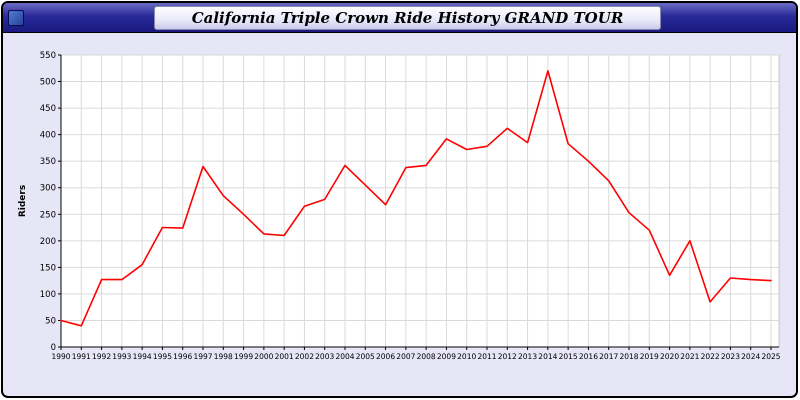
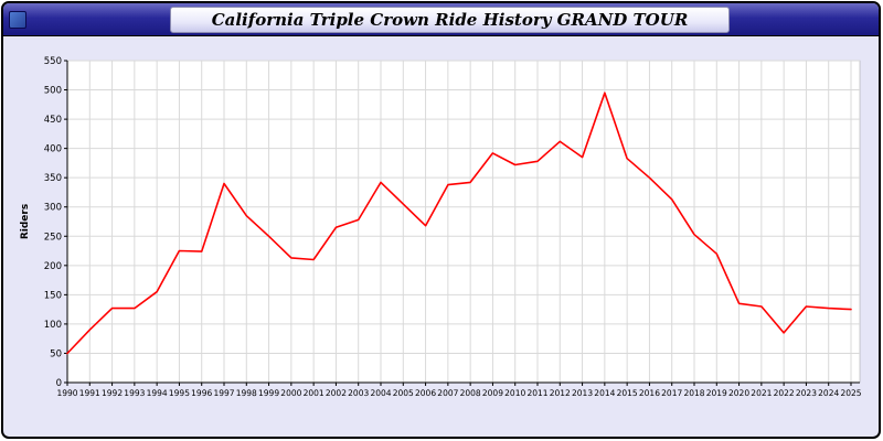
1991: 40 -> 90
2014: 520 -> 500
2021: 200 -> 130
